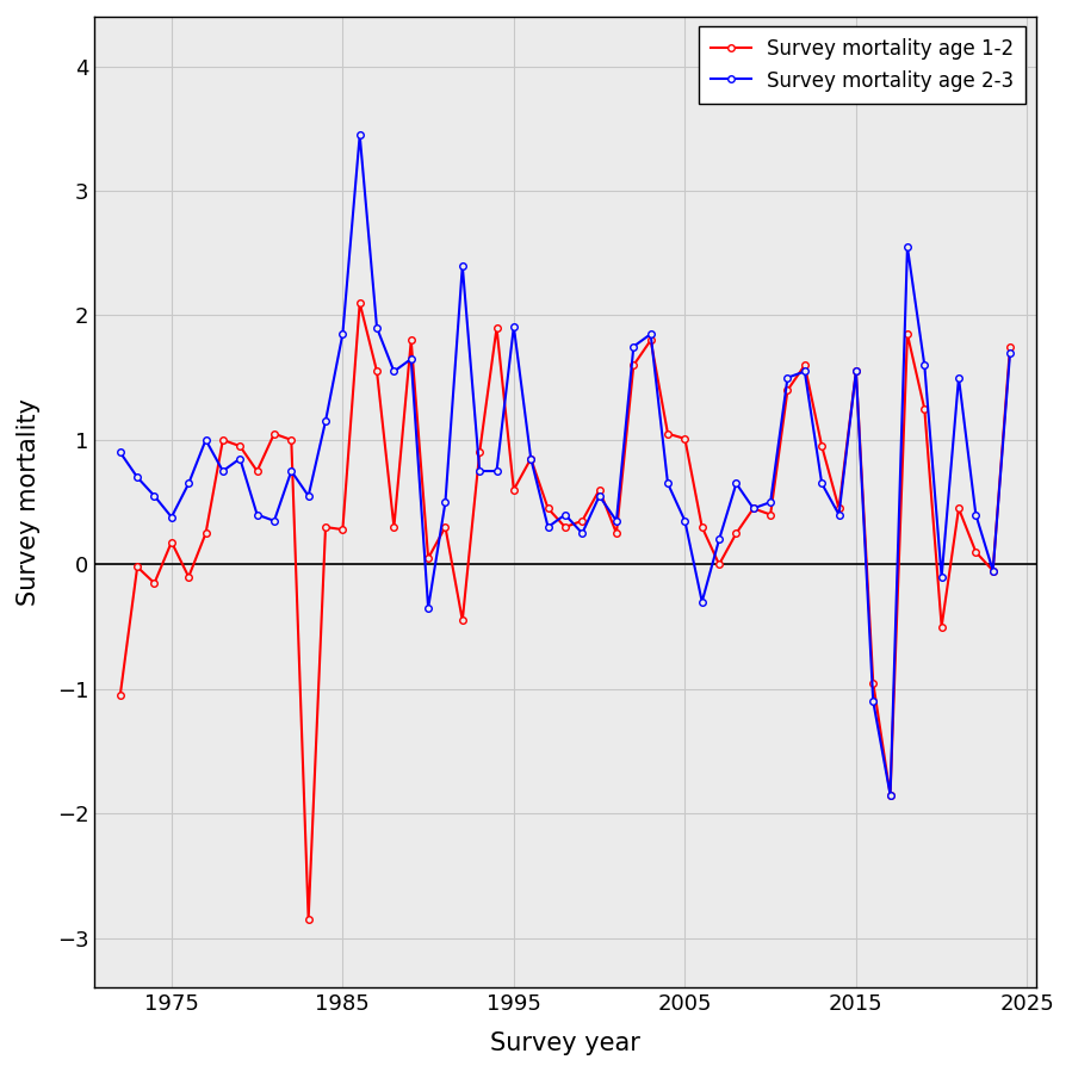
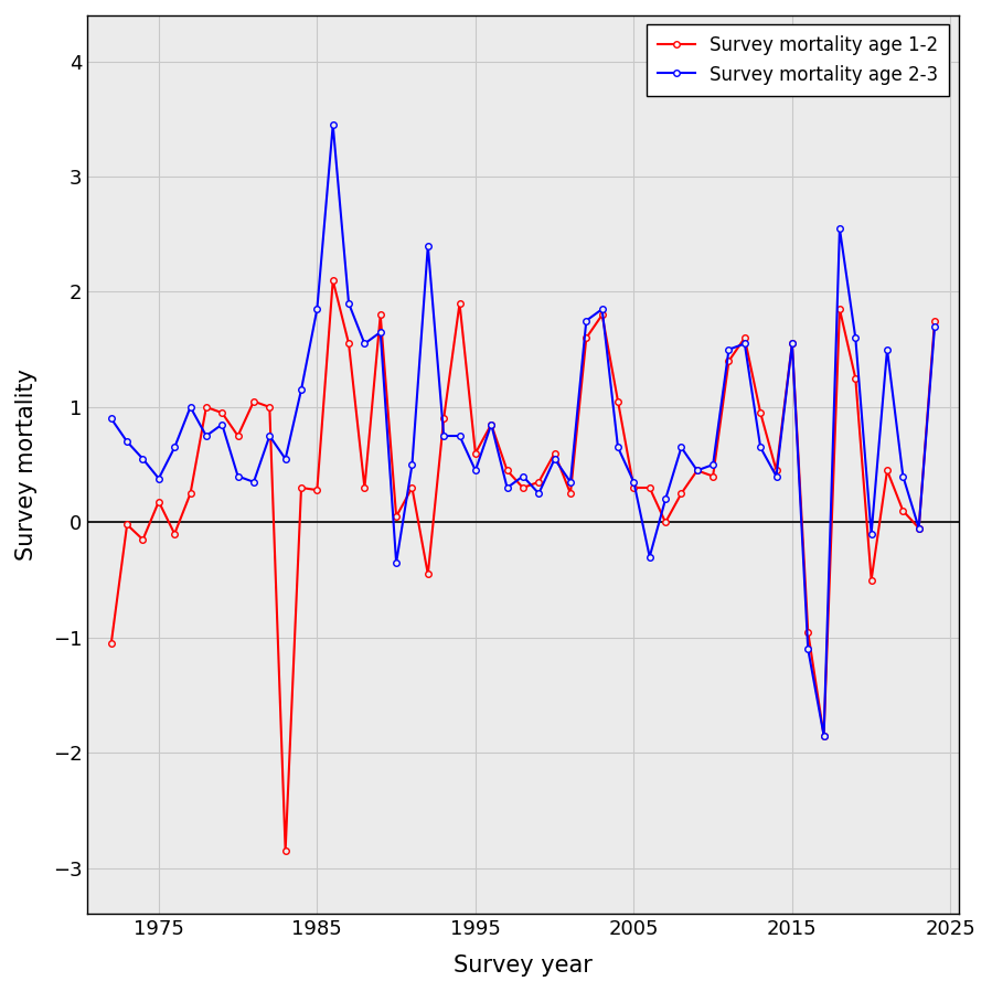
Survey mortality age 2-3/1995: 1.91 -> 0.45
Survey mortality age 1-2/2005: 1.01 -> 0.30
